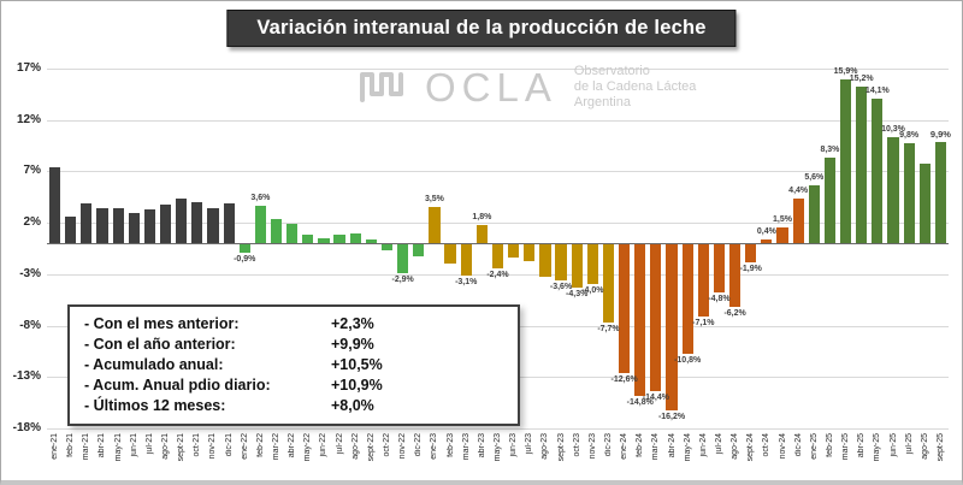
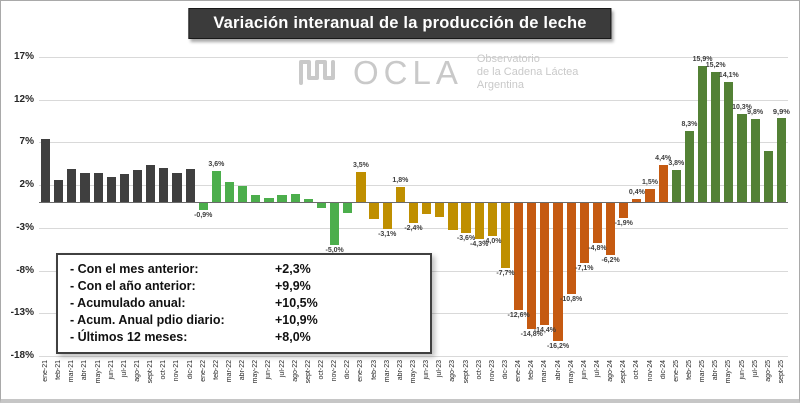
nov-22: -2,9% -> -5,0%
ene-25: 5,6% -> 3,8%
ago-25: 8% -> 6%
